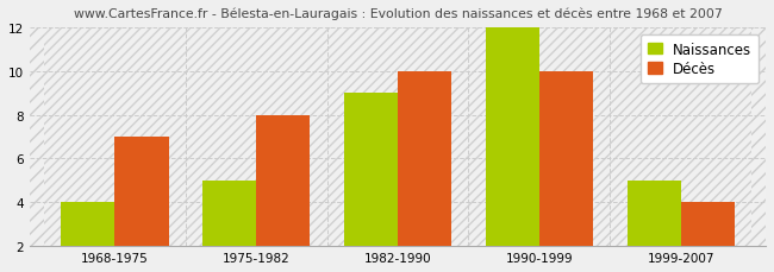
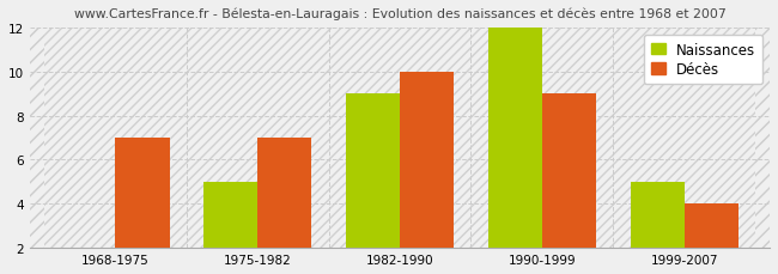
Naissances/1968-1975: 4 -> 2
Décès/1975-1982: 8 -> 7
Décès/1990-1999: 10 -> 9
